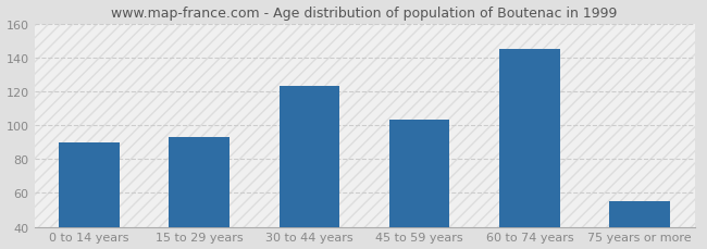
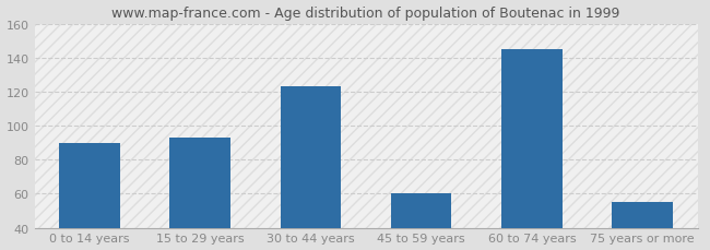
45 to 59 years: 103 -> 60
